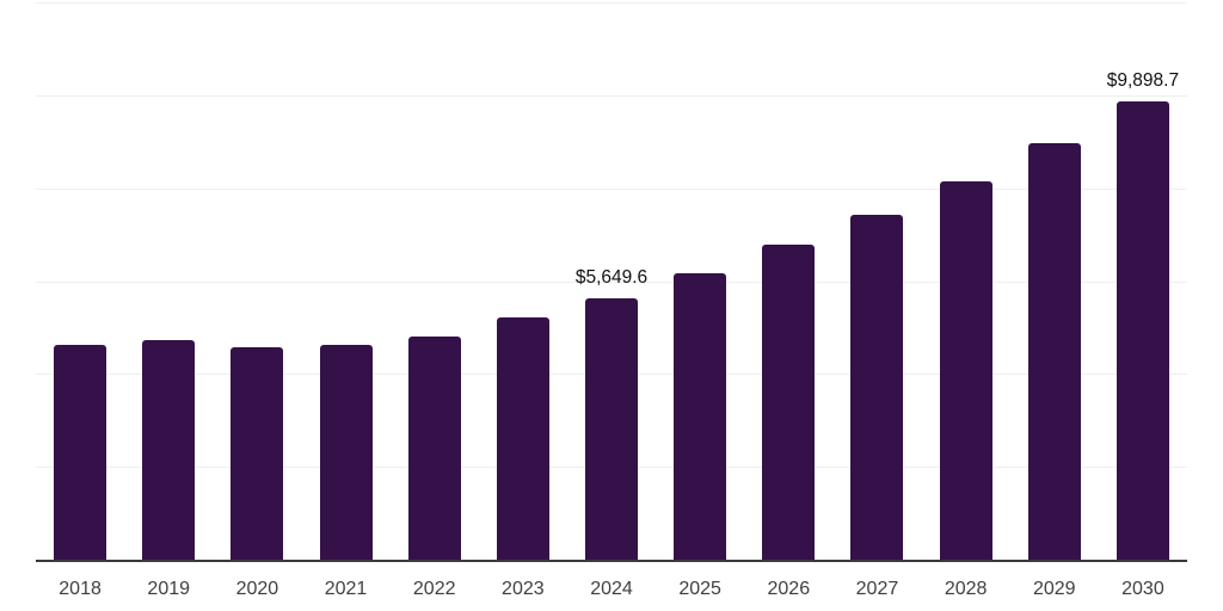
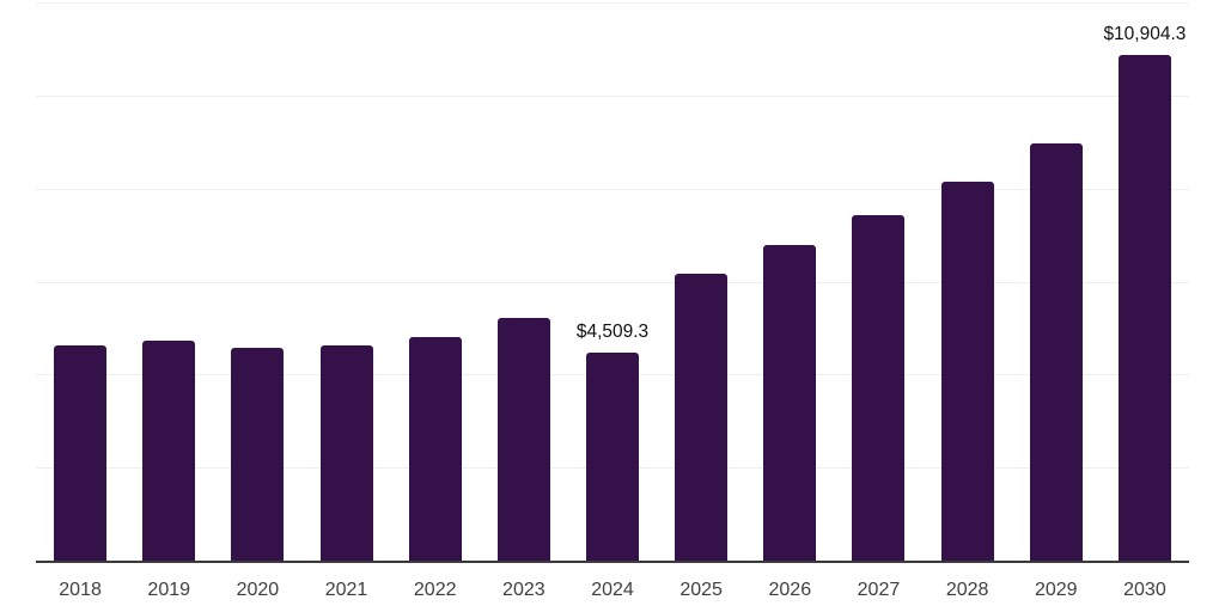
2024: $5,649.6 -> $4,509.3
2030: $9,898.7 -> $10,904.3
